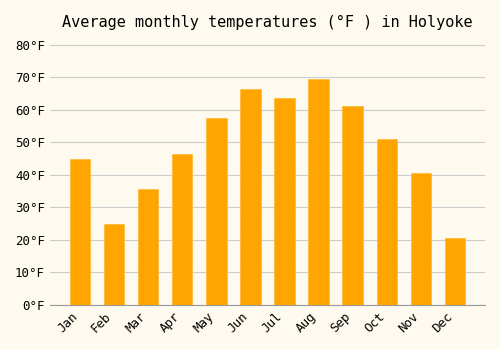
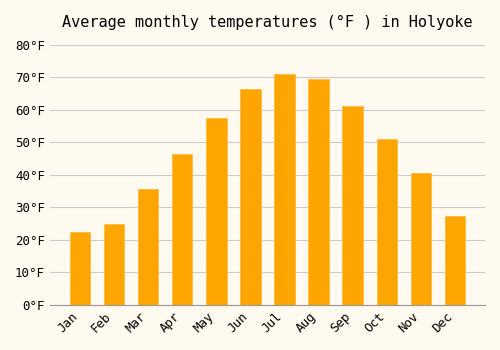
Jan: 45.0°F -> 22.5°F
Jul: 63.5°F -> 71.0°F
Dec: 20.5°F -> 27.5°F
